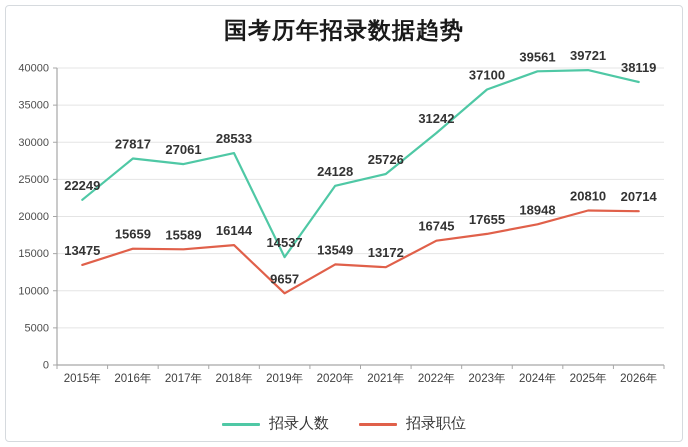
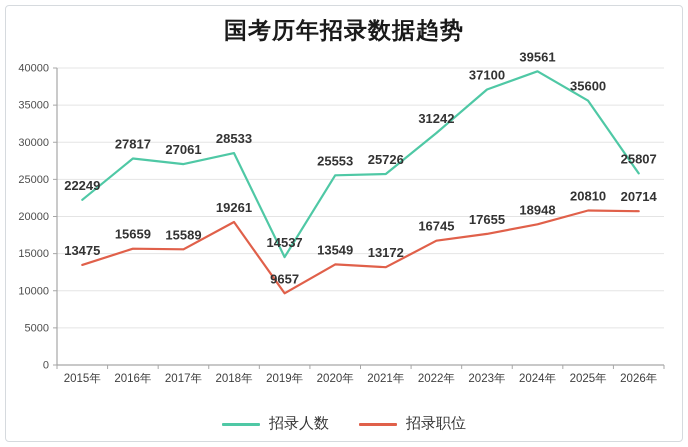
招录职位/2018年: 16144 -> 19261
招录人数/2020年: 24128 -> 25553
招录人数/2025年: 39721 -> 35600
招录人数/2026年: 38119 -> 25807
